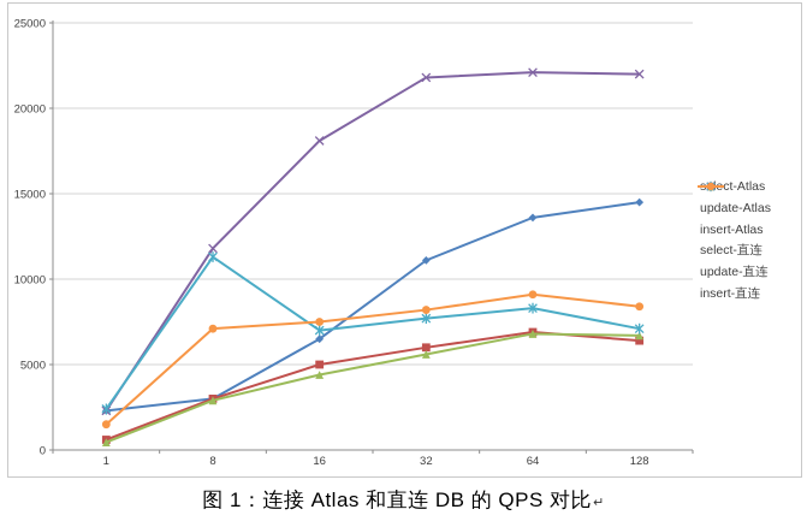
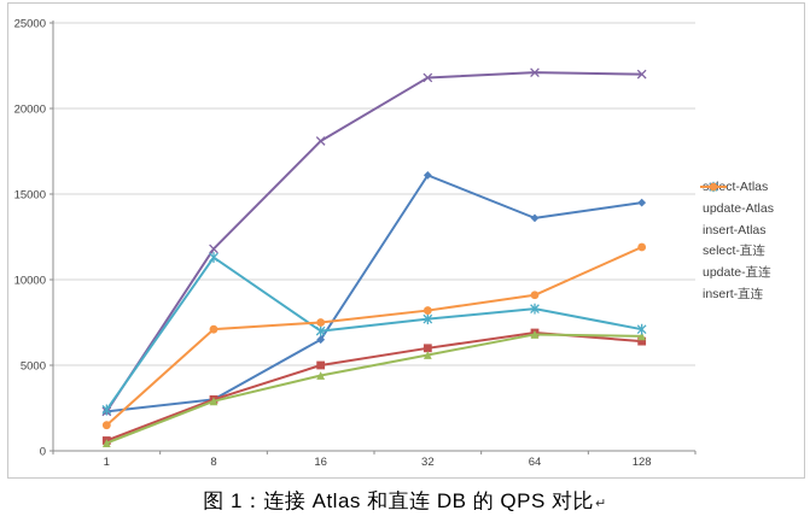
select-Atlas/32: 11100 -> 16100
insert-直连/128: 8400 -> 11900
